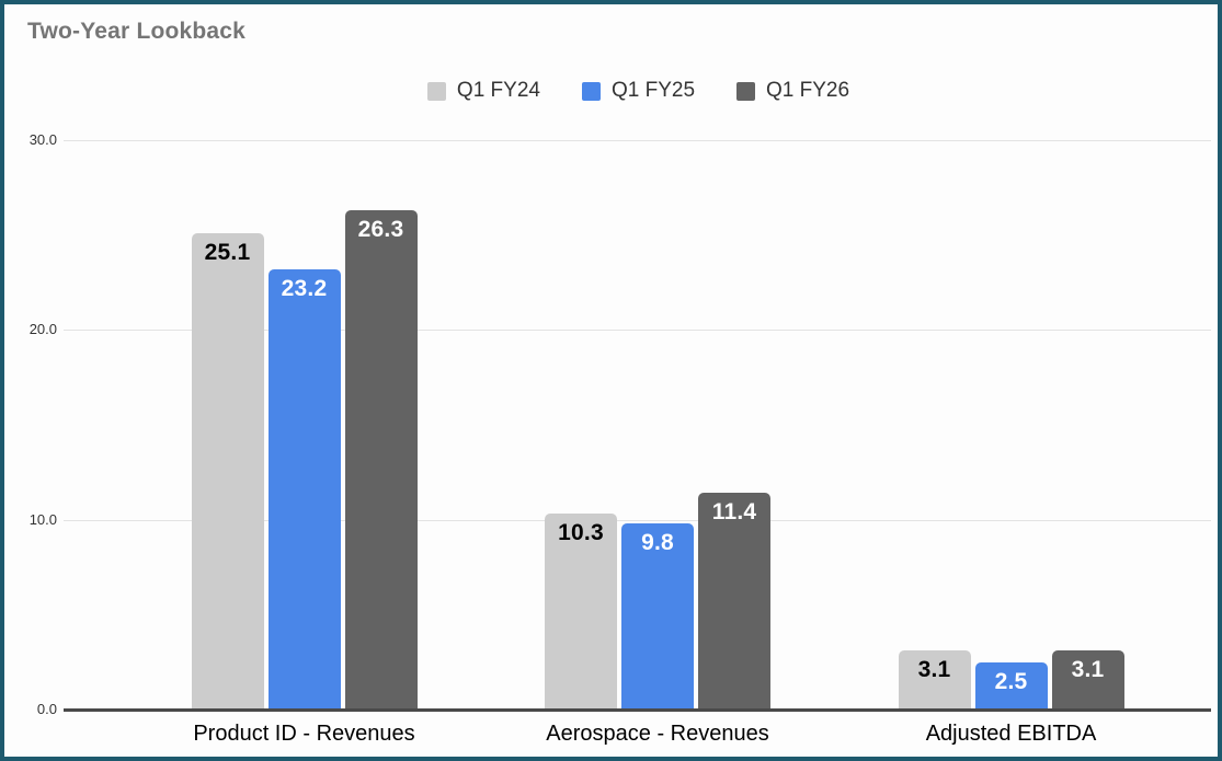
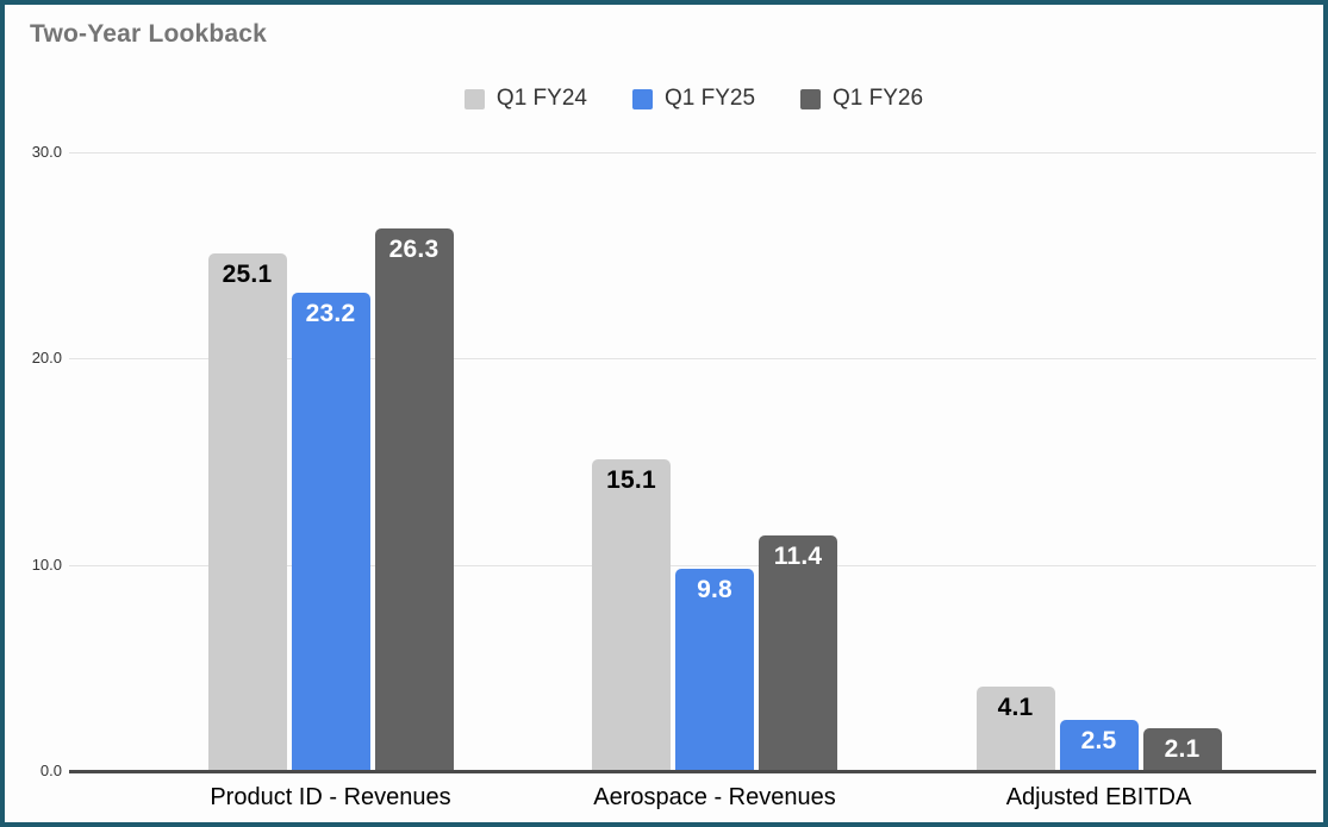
Q1 FY24/Aerospace - Revenues: 10.3 -> 15.1
Q1 FY24/Adjusted EBITDA: 3.1 -> 4.1
Q1 FY26/Adjusted EBITDA: 3.1 -> 2.1
